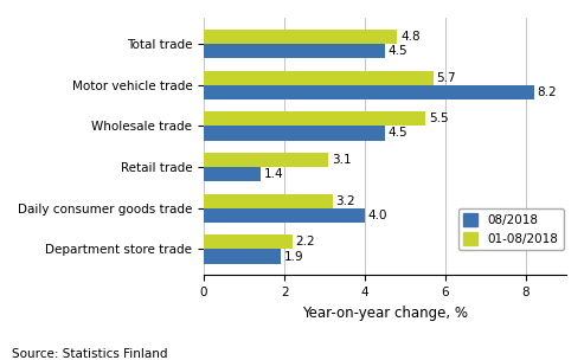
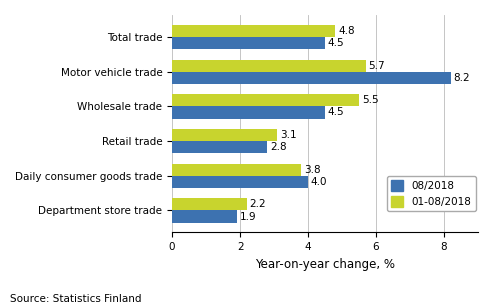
08/2018/Retail trade: 1.4 -> 2.8
01-08/2018/Daily consumer goods trade: 3.2 -> 3.8
